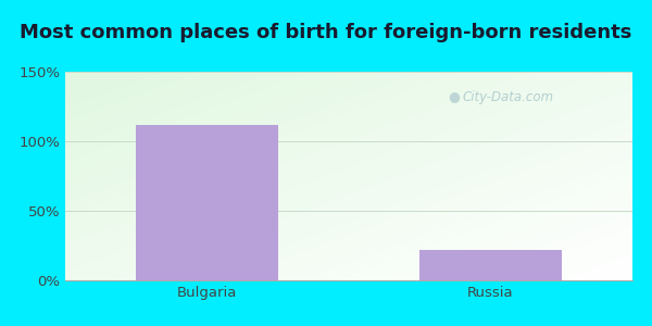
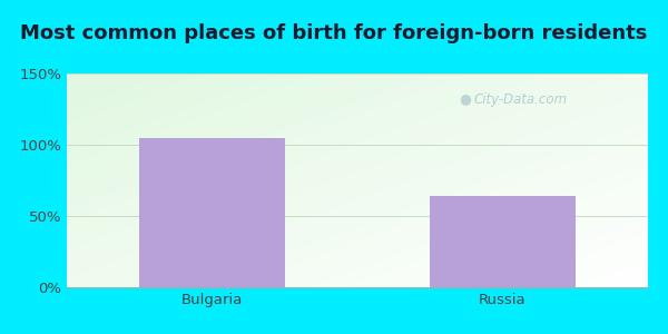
Bulgaria: 112% -> 105%
Russia: 22% -> 64%
